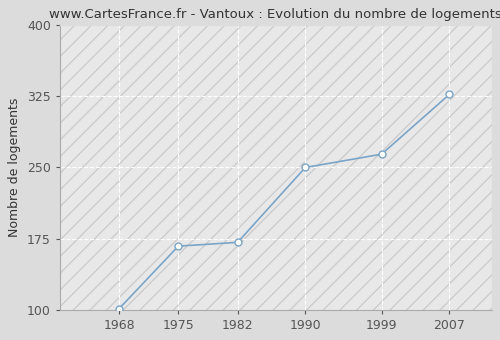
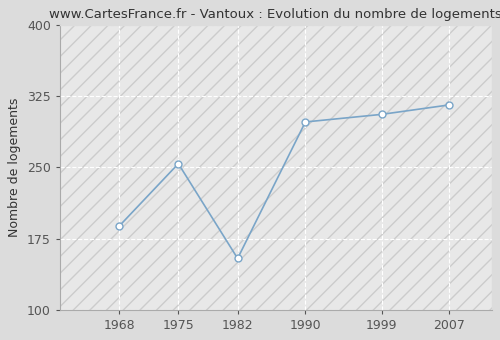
1968: 101 -> 188
1975: 167 -> 254
1982: 171 -> 154
1990: 250 -> 298
1999: 264 -> 306
2007: 327 -> 316
